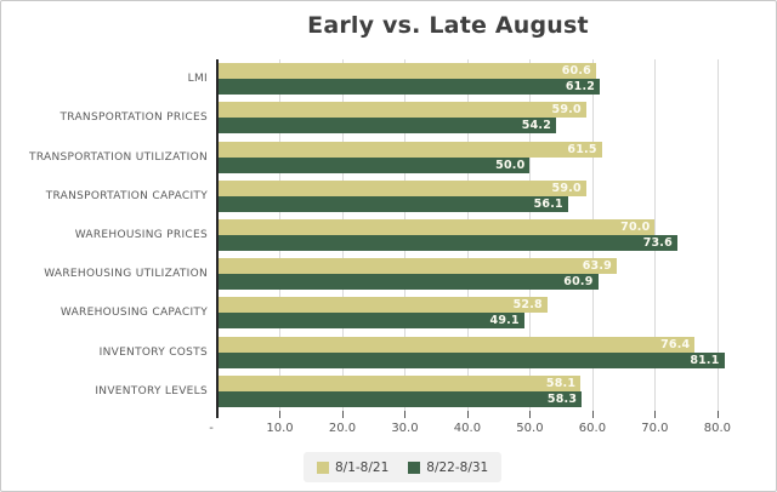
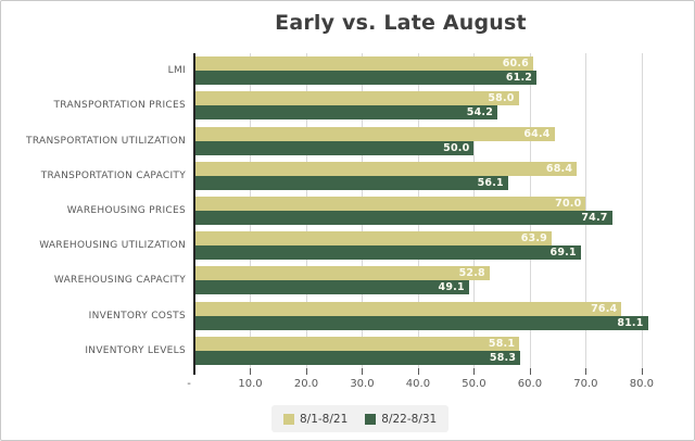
8/1-8/21/TRANSPORTATION PRICES: 59.0 -> 58.0
8/1-8/21/TRANSPORTATION UTILIZATION: 61.5 -> 64.4
8/1-8/21/TRANSPORTATION CAPACITY: 59.0 -> 68.4
8/22-8/31/WAREHOUSING PRICES: 73.6 -> 74.7
8/22-8/31/WAREHOUSING UTILIZATION: 60.9 -> 69.1
